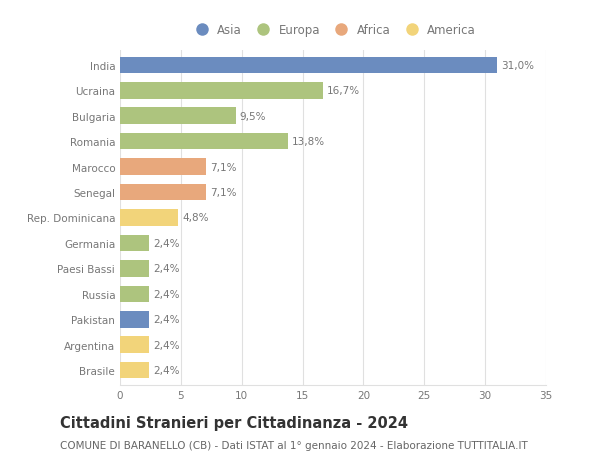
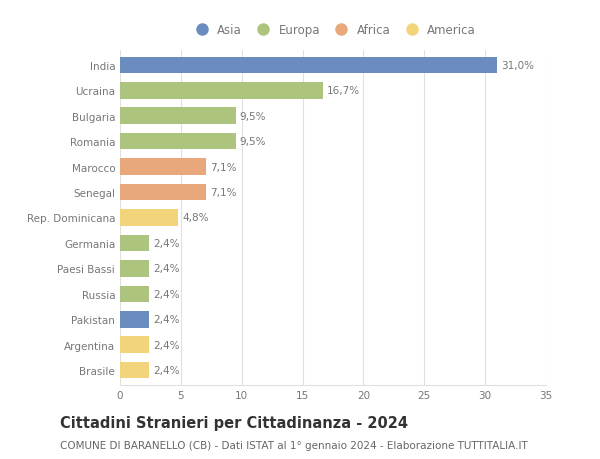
Romania: 13,8% -> 9,5%
